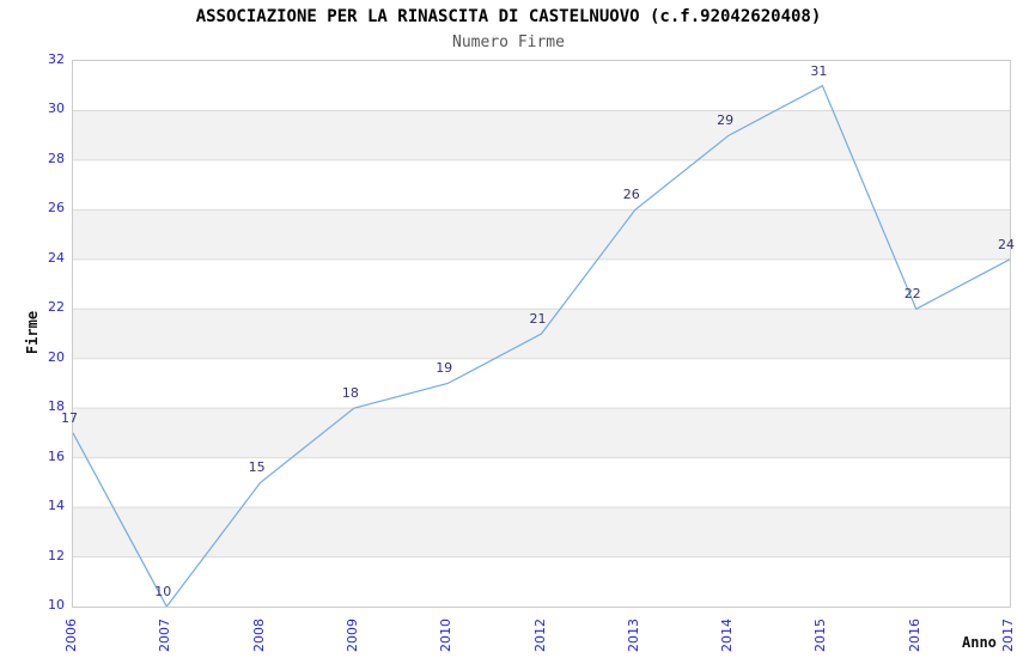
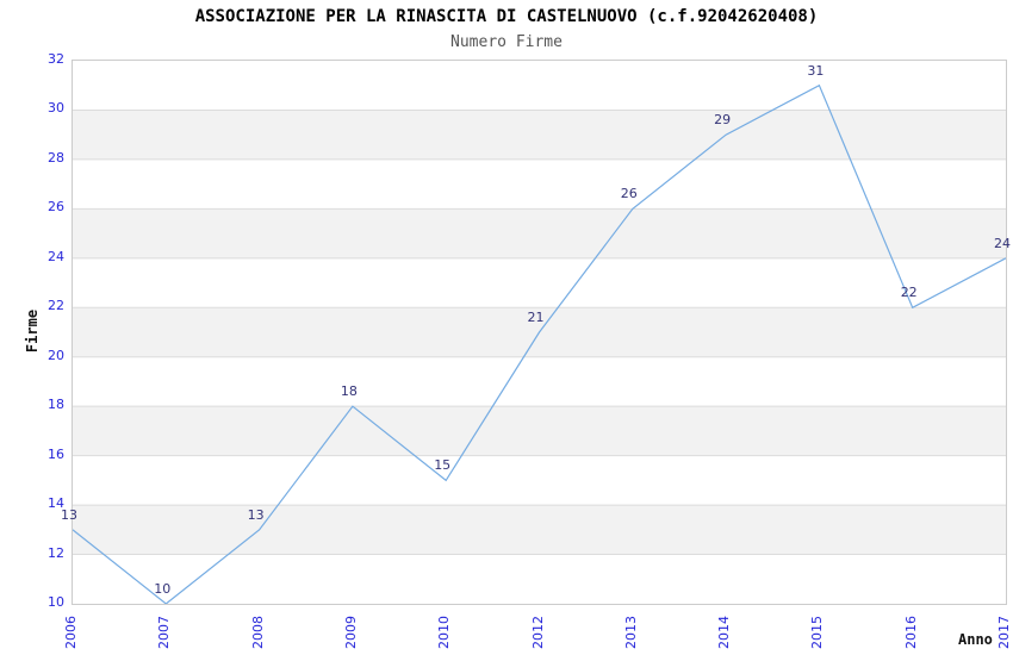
2006: 17 -> 13
2008: 15 -> 13
2010: 19 -> 15
